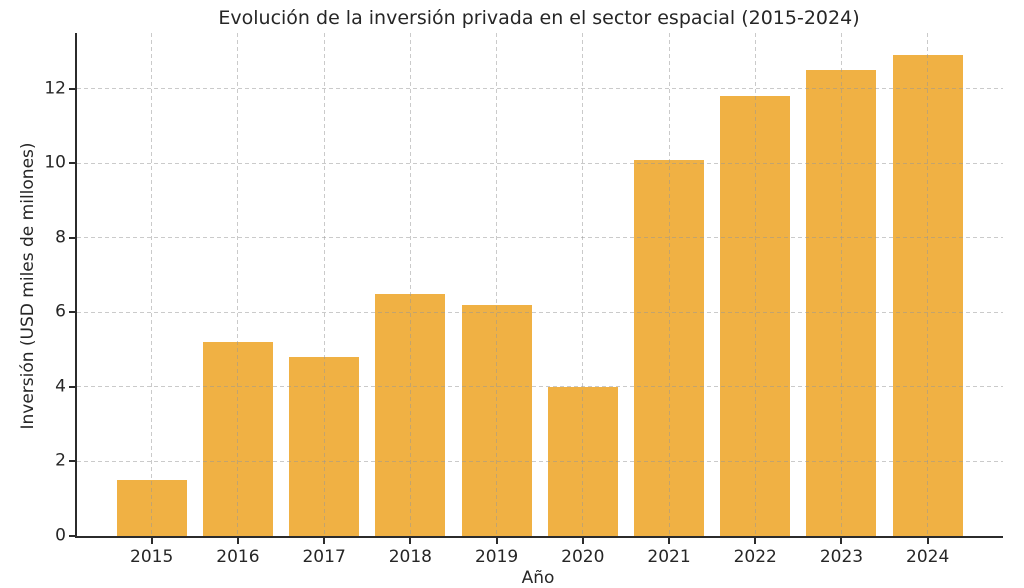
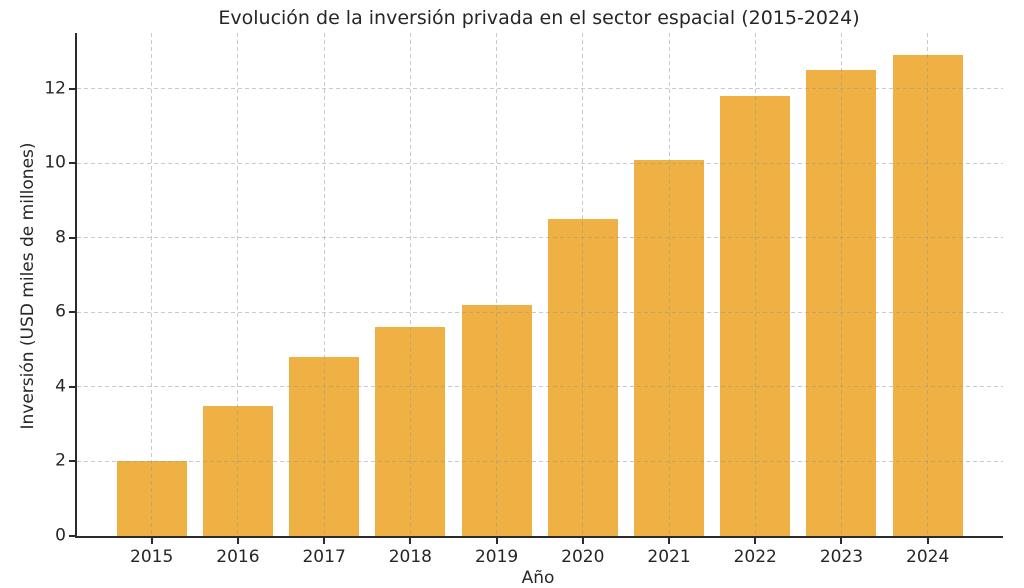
2015: 1.5 -> 2.0
2016: 5.2 -> 3.5
2018: 6.5 -> 5.6
2020: 4.0 -> 8.5
